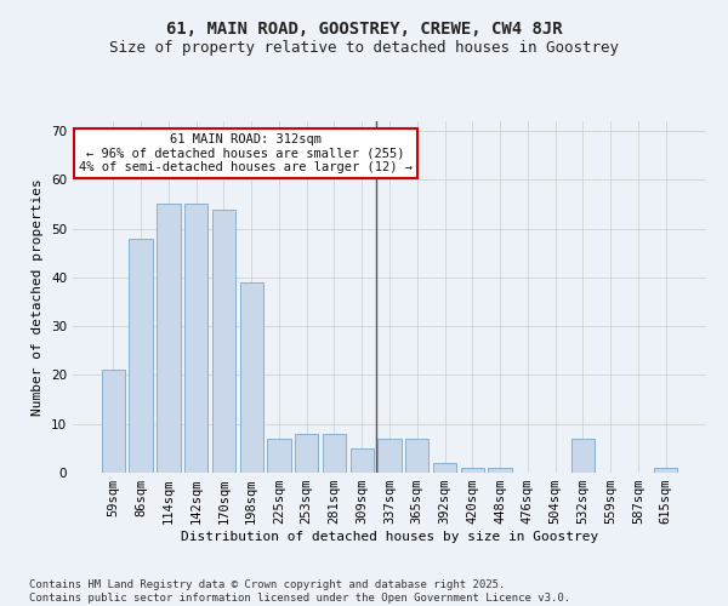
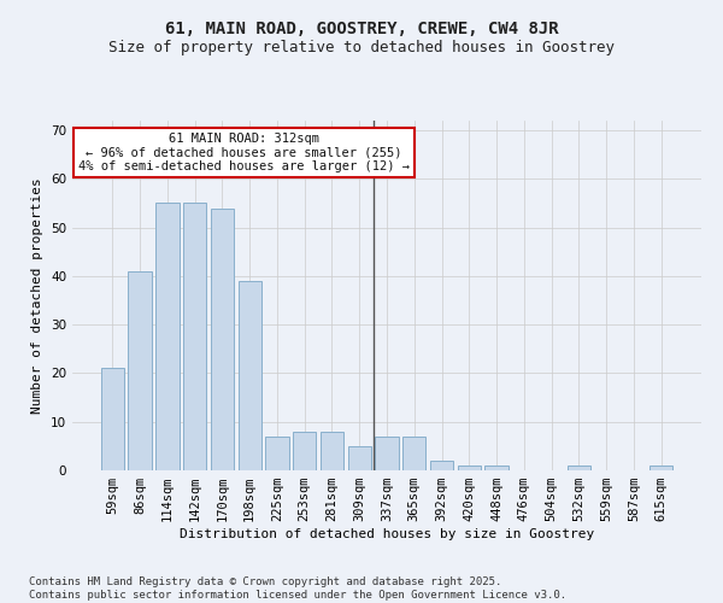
86sqm: 48 -> 41
532sqm: 7 -> 1
